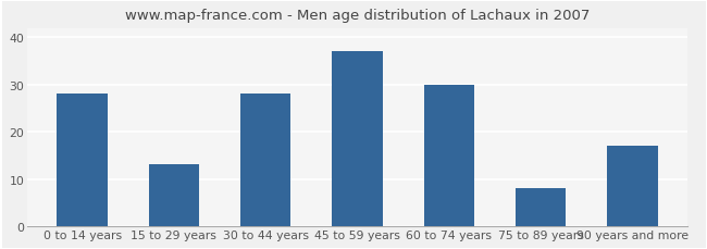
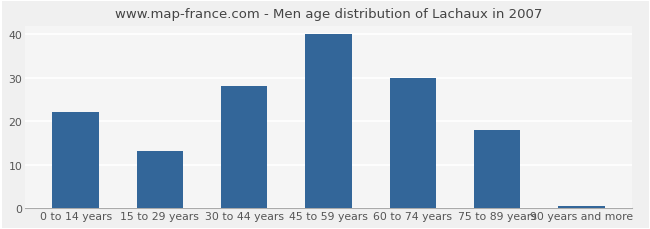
0 to 14 years: 28.0 -> 22.0
45 to 59 years: 37.0 -> 40.0
75 to 89 years: 8.0 -> 18.0
90 years and more: 17.0 -> 0.5
